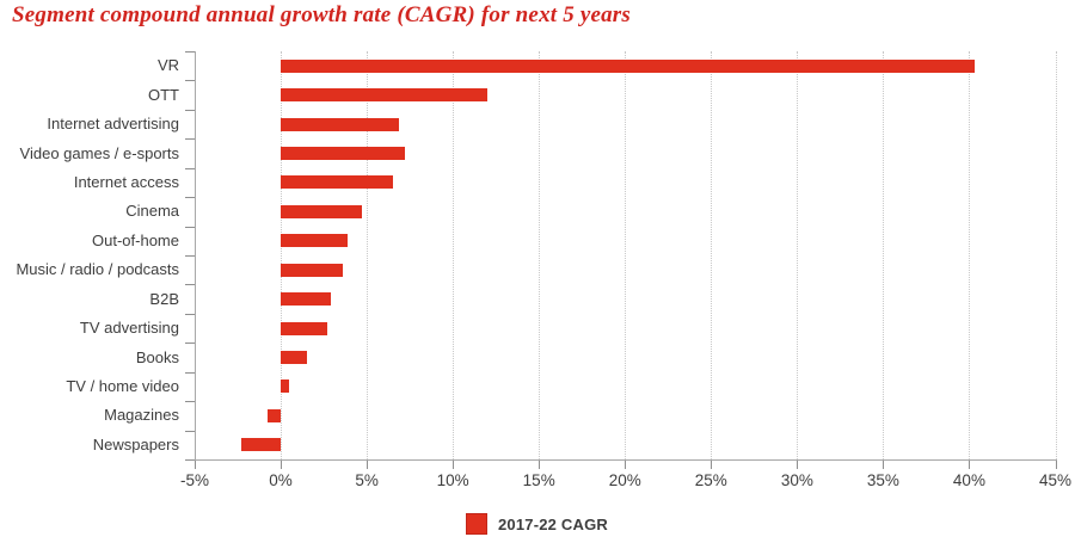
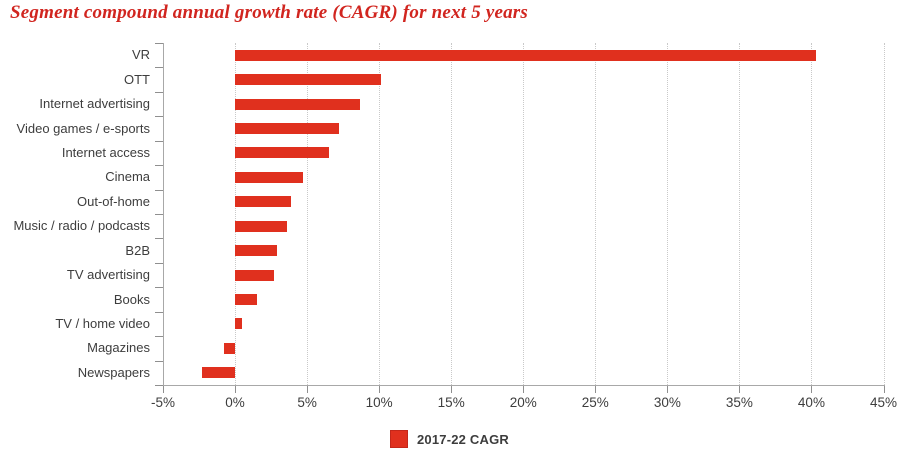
OTT: 12.0% -> 10.1%
Internet advertising: 6.9% -> 8.7%
